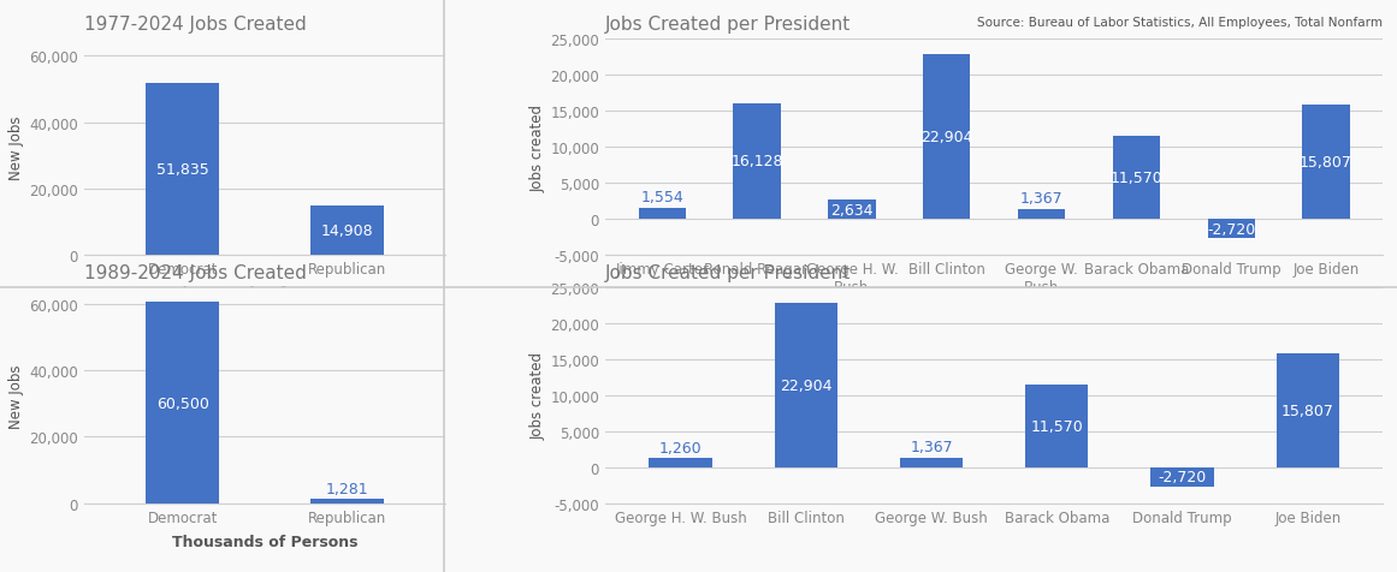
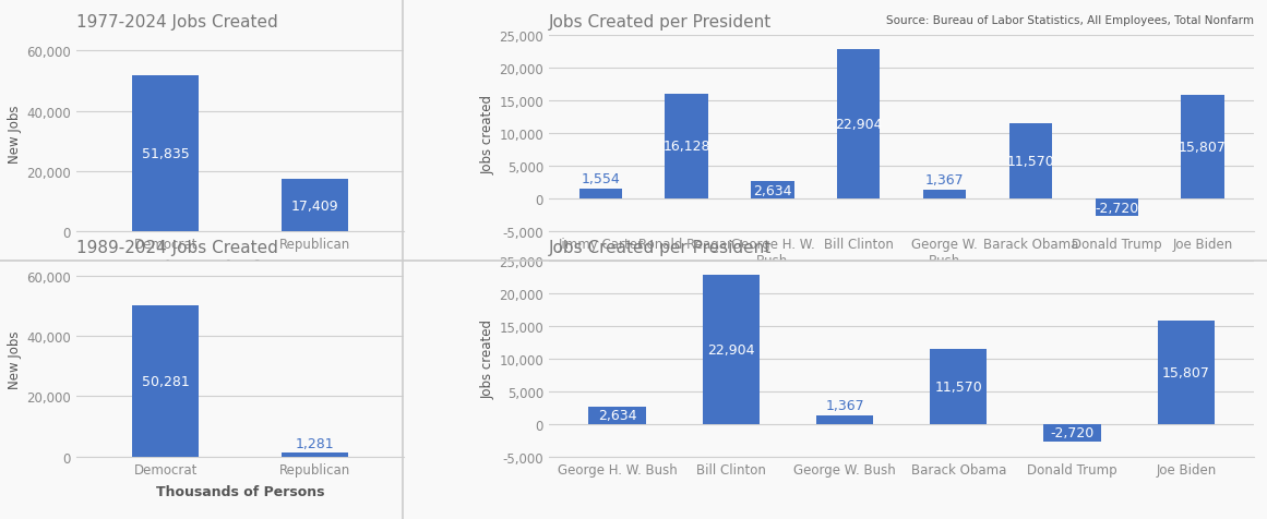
1977-2024 Jobs Created/Republican: 14,908 -> 17,409
Democrat: 60,500 -> 50,281
George H. W. Bush: 1,260 -> 2,634
